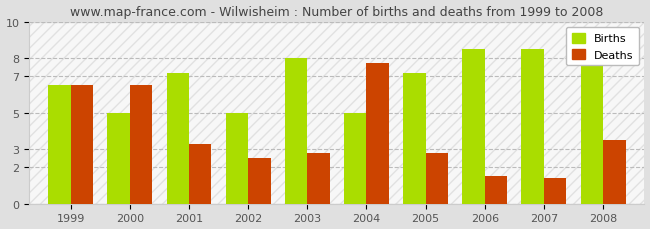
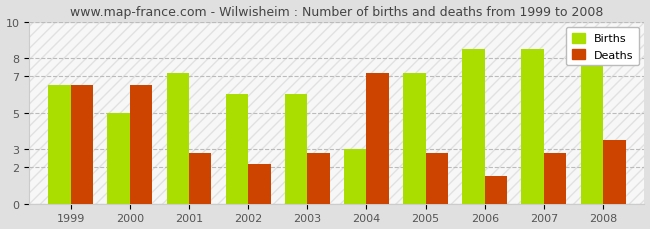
Deaths/2001: 3.3 -> 2.8
Births/2002: 5.0 -> 6.0
Deaths/2002: 2.5 -> 2.2
Births/2003: 8.0 -> 6.0
Births/2004: 5.0 -> 3.0
Deaths/2004: 7.7 -> 7.2
Deaths/2007: 1.4 -> 2.8
